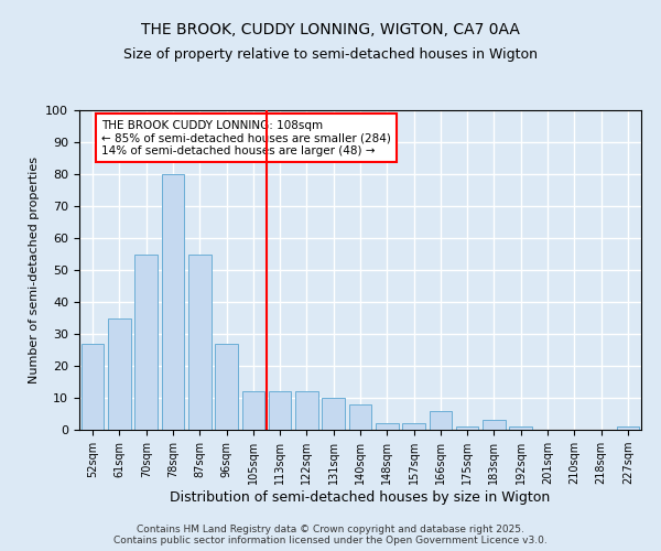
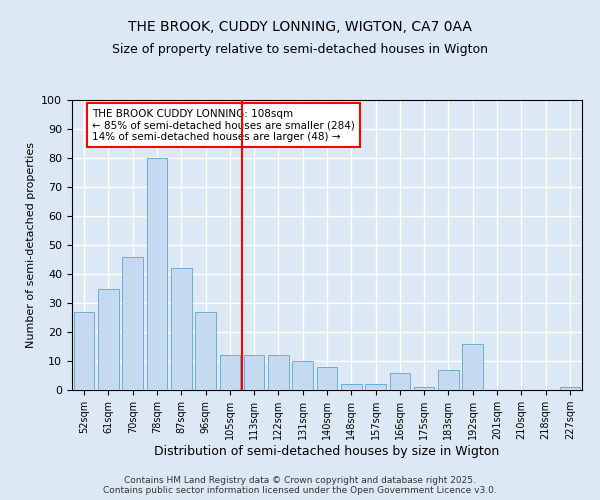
70sqm: 55 -> 46
87sqm: 55 -> 42
183sqm: 3 -> 7
192sqm: 1 -> 16
